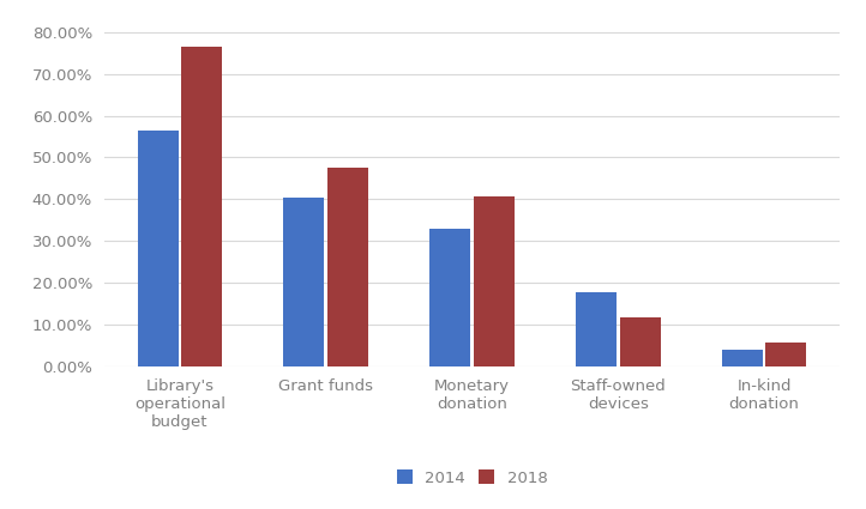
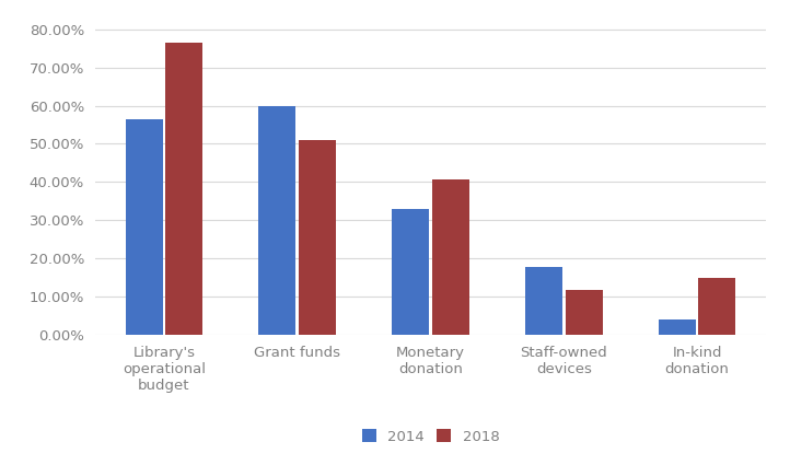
2014/Grant funds: 40.5% -> 60.0%
2018/Grant funds: 47.5% -> 51.0%
2018/In-kind donation: 5.7% -> 15.0%
